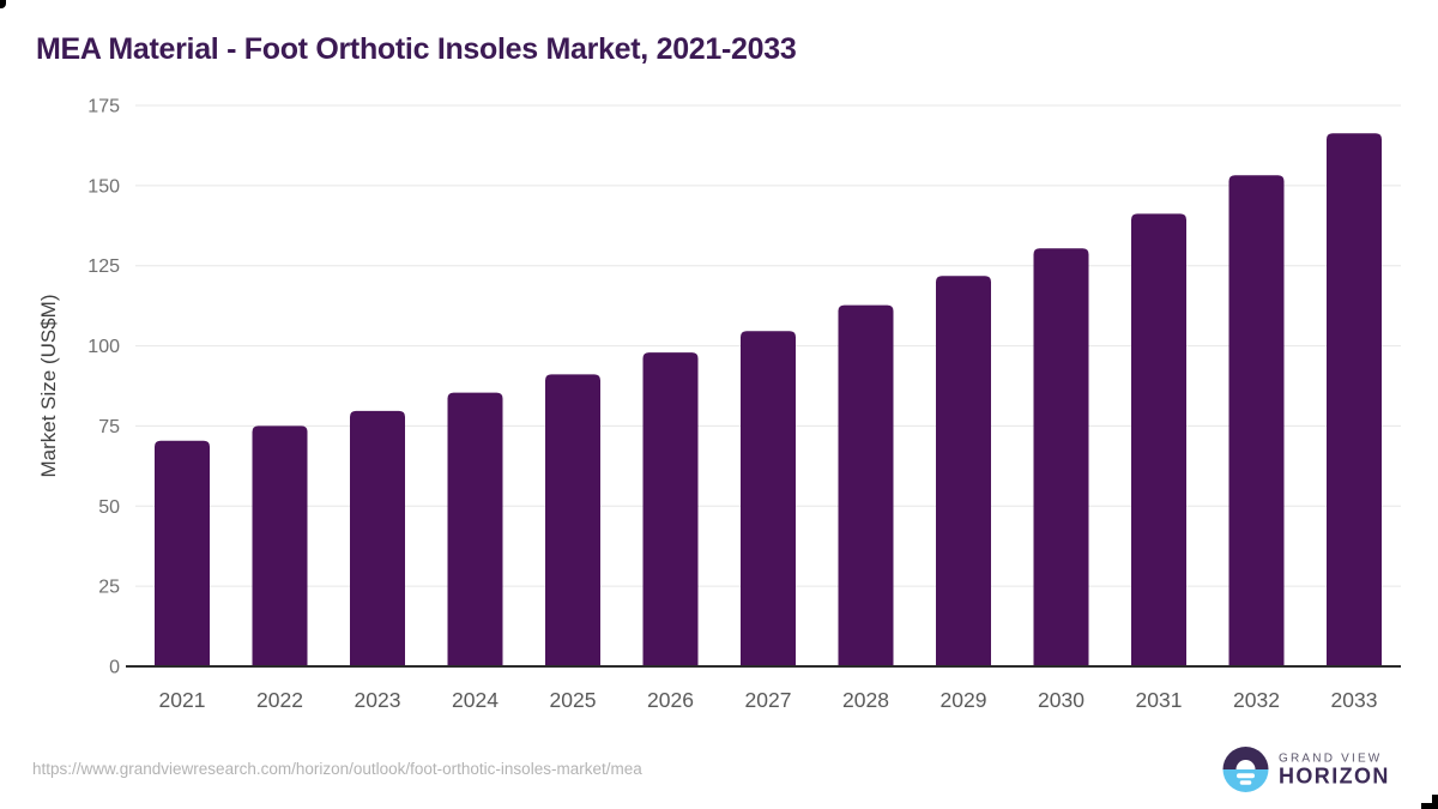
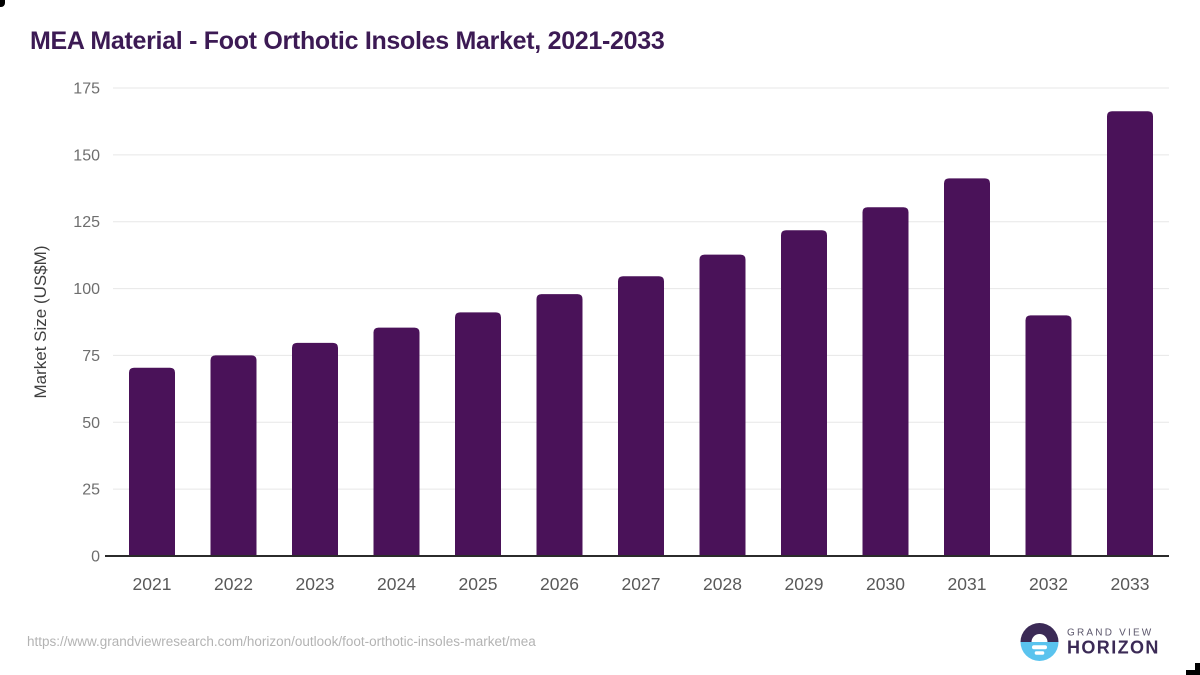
2032: 153 -> 90
